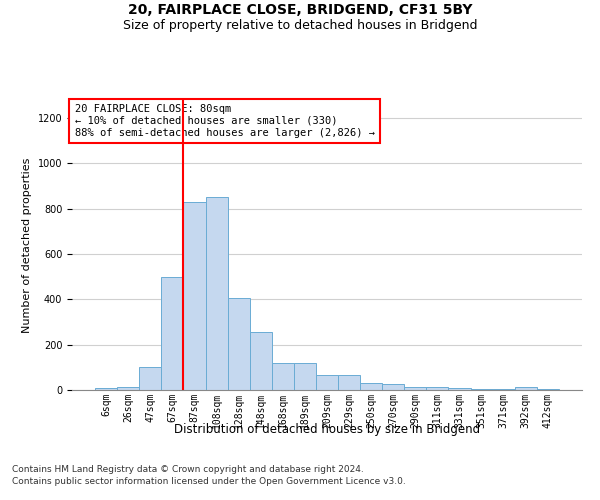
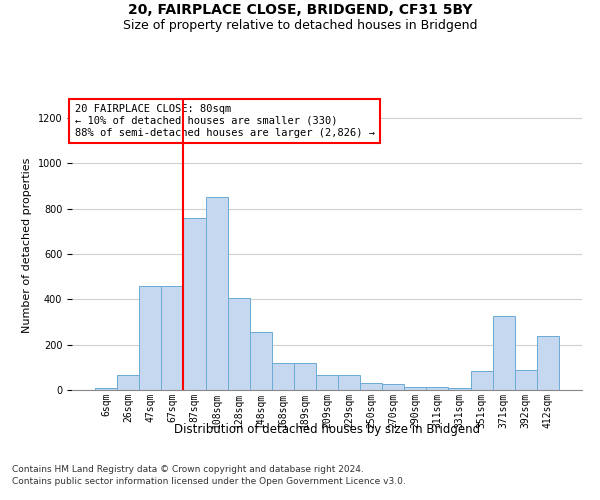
26sqm: 15 -> 65
47sqm: 100 -> 460
67sqm: 500 -> 460
87sqm: 830 -> 760
351sqm: 5 -> 85
371sqm: 5 -> 325
392sqm: 12 -> 90
412sqm: 5 -> 240
